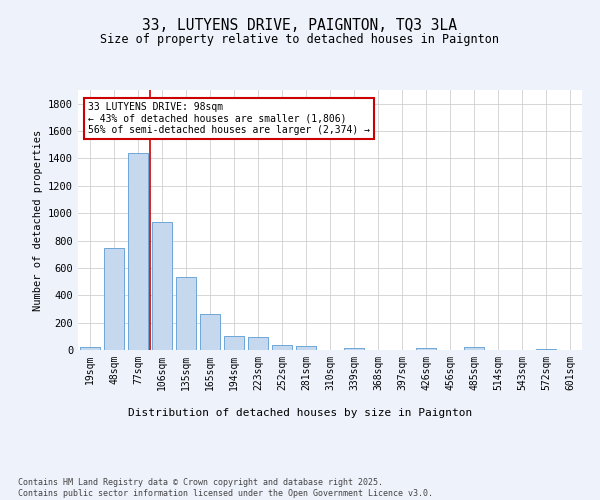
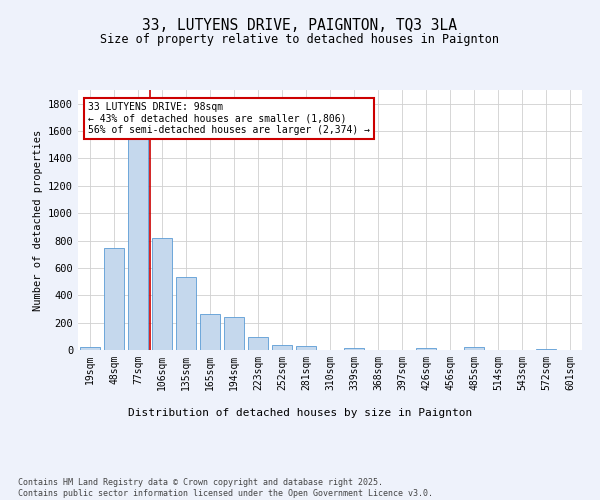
77sqm: 1440 -> 1550
106sqm: 940 -> 820
194sqm: 100 -> 240
